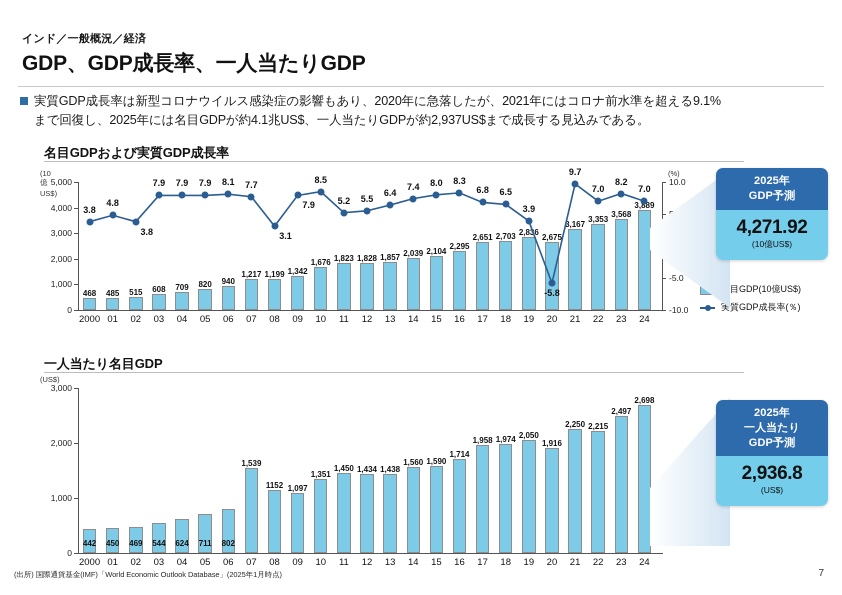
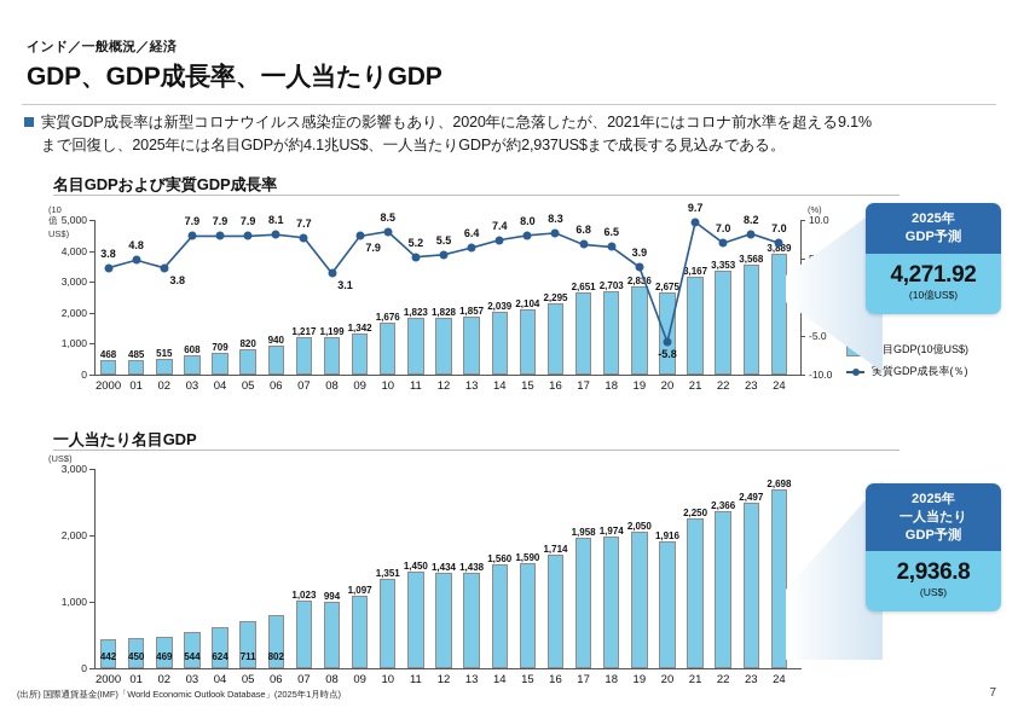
一人当たり名目GDP/07: 1,539 -> 1,023
一人当たり名目GDP/08: 1152 -> 994
一人当たり名目GDP/22: 2,215 -> 2,366
